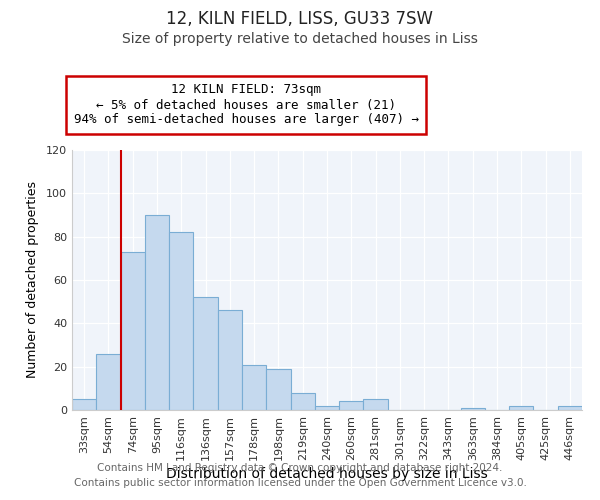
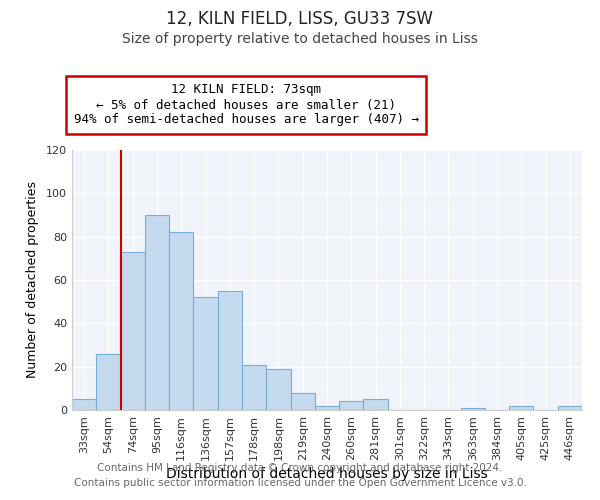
157sqm: 46 -> 55
